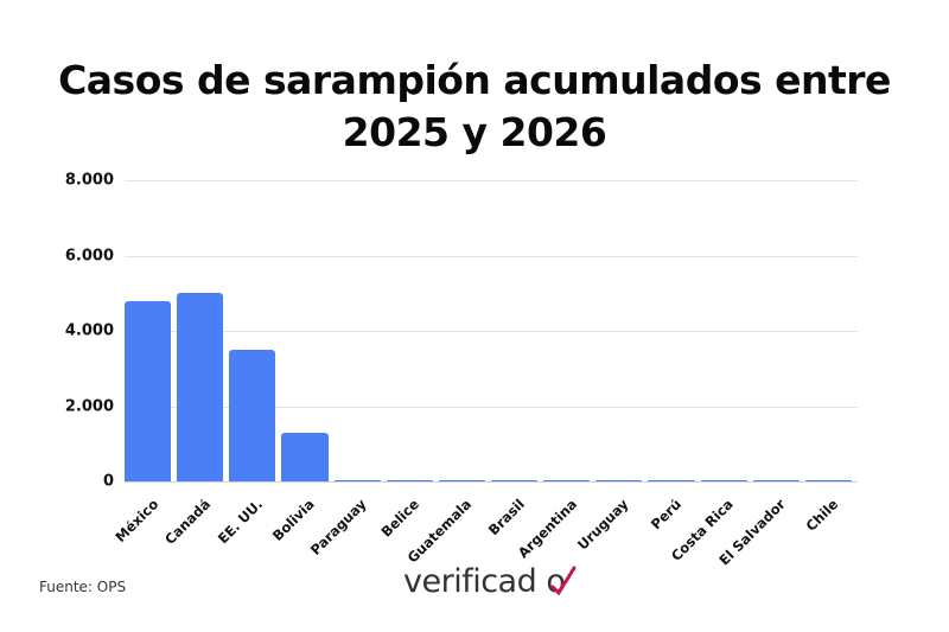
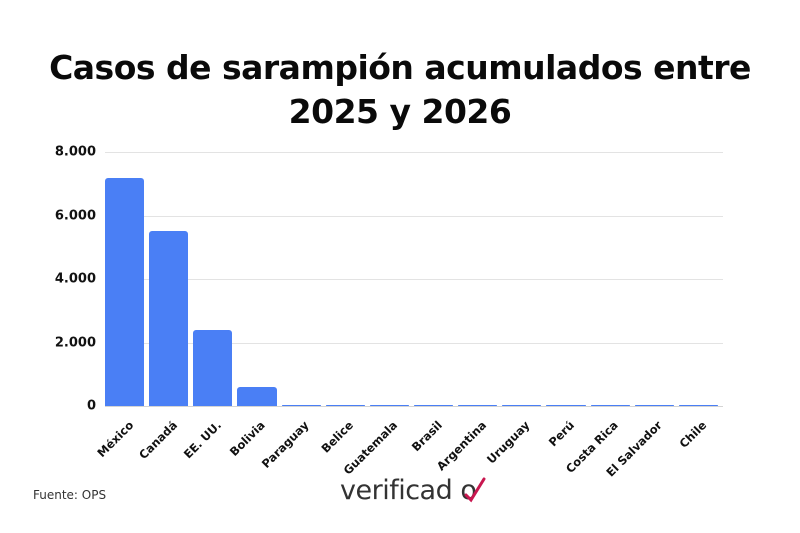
México: 4800 -> 7200
Canadá: 5000 -> 5500
EE. UU.: 3500 -> 2400
Bolivia: 1300 -> 600
